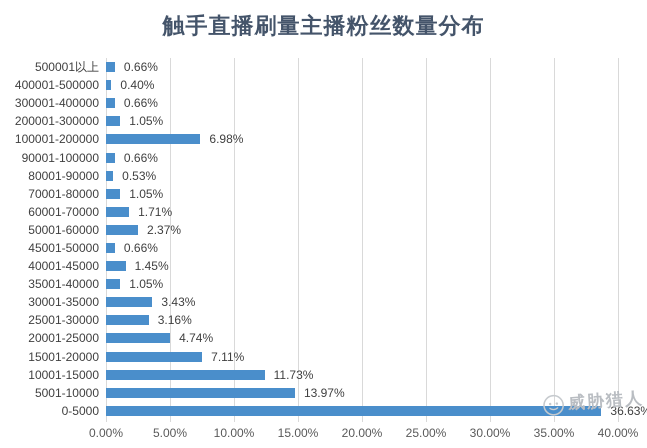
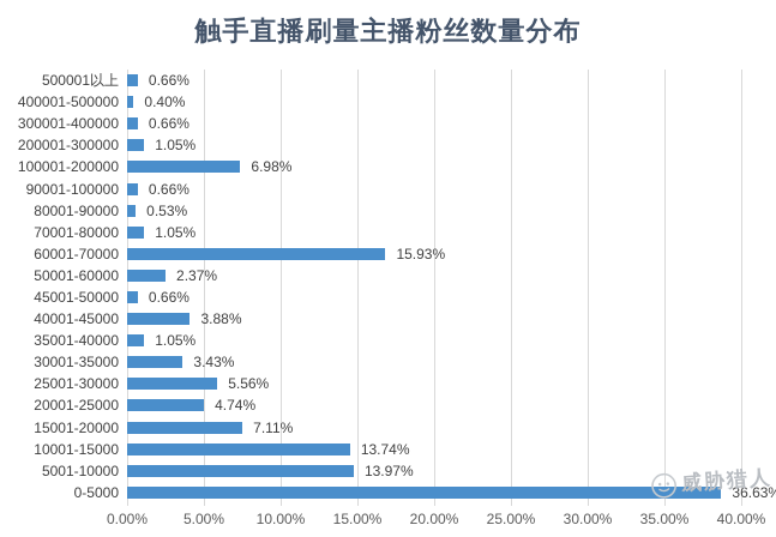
60001-70000: 1.71% -> 15.93%
40001-45000: 1.45% -> 3.88%
25001-30000: 3.16% -> 5.56%
10001-15000: 11.73% -> 13.74%
